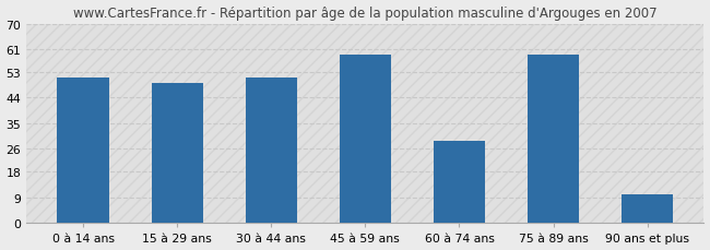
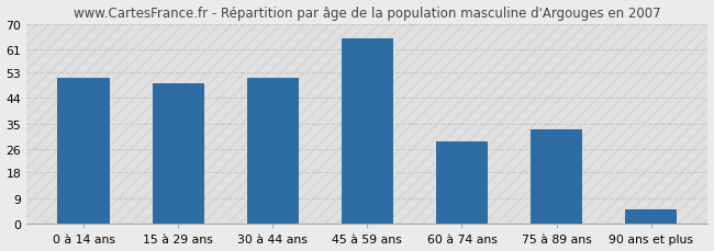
45 à 59 ans: 59 -> 65
75 à 89 ans: 59 -> 33
90 ans et plus: 10 -> 5
